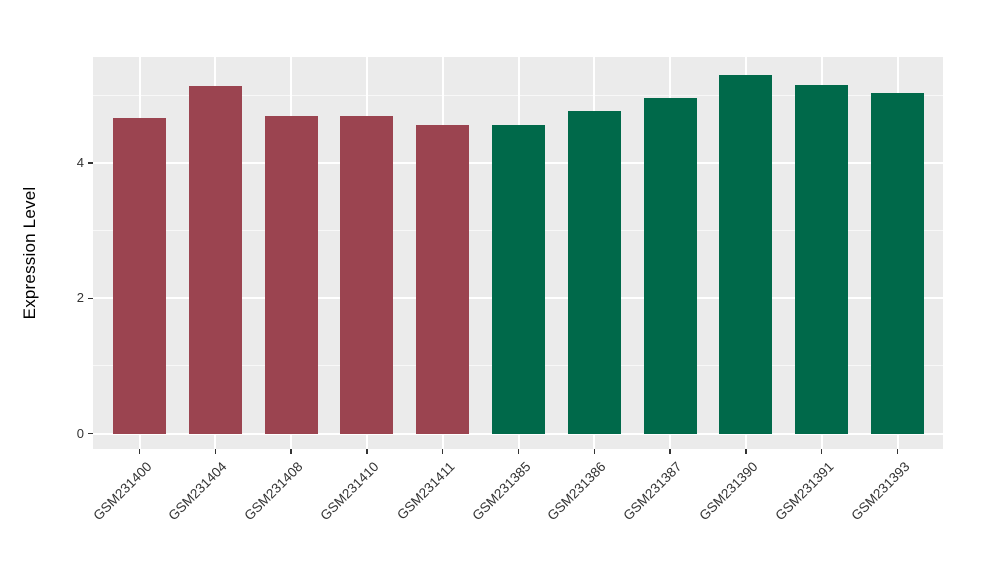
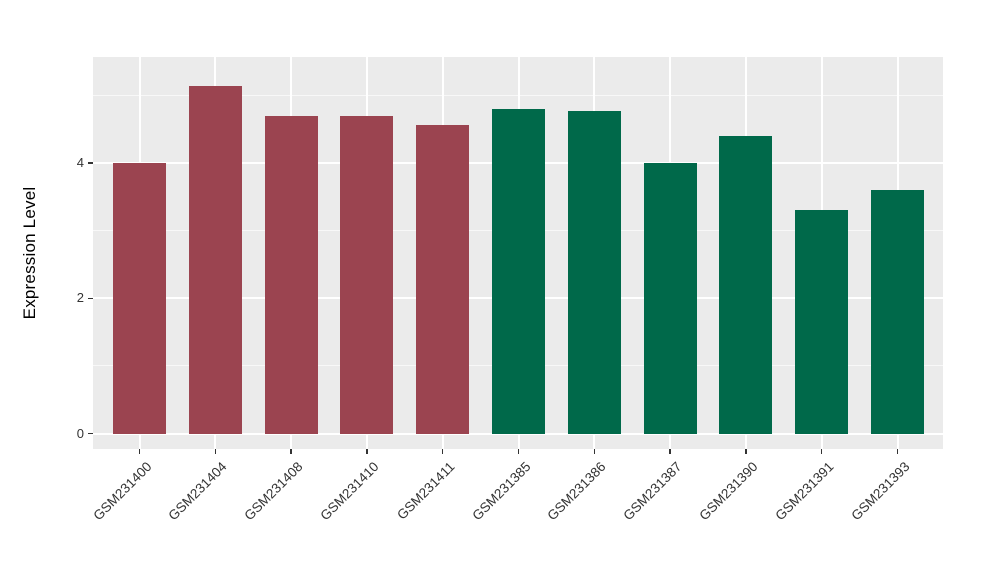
GSM231400: 4.7 -> 4.0
GSM231385: 4.6 -> 4.8
GSM231387: 5.0 -> 4.0
GSM231390: 5.3 -> 4.4
GSM231391: 5.2 -> 3.3
GSM231393: 5.0 -> 3.6
